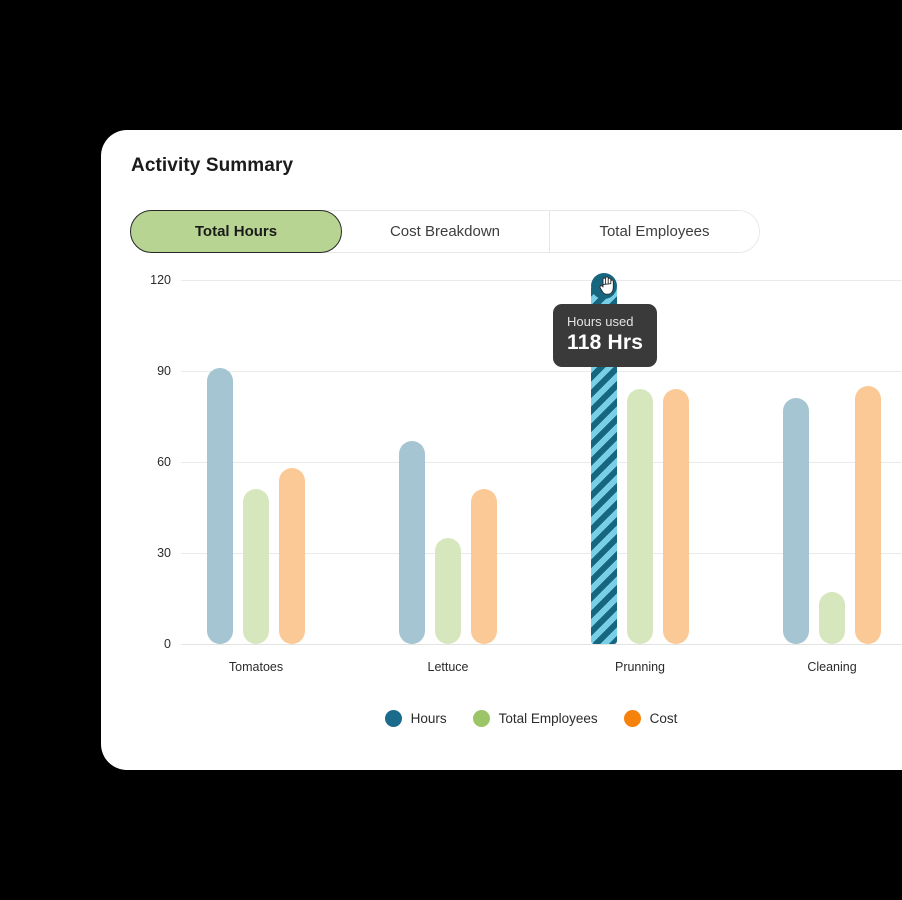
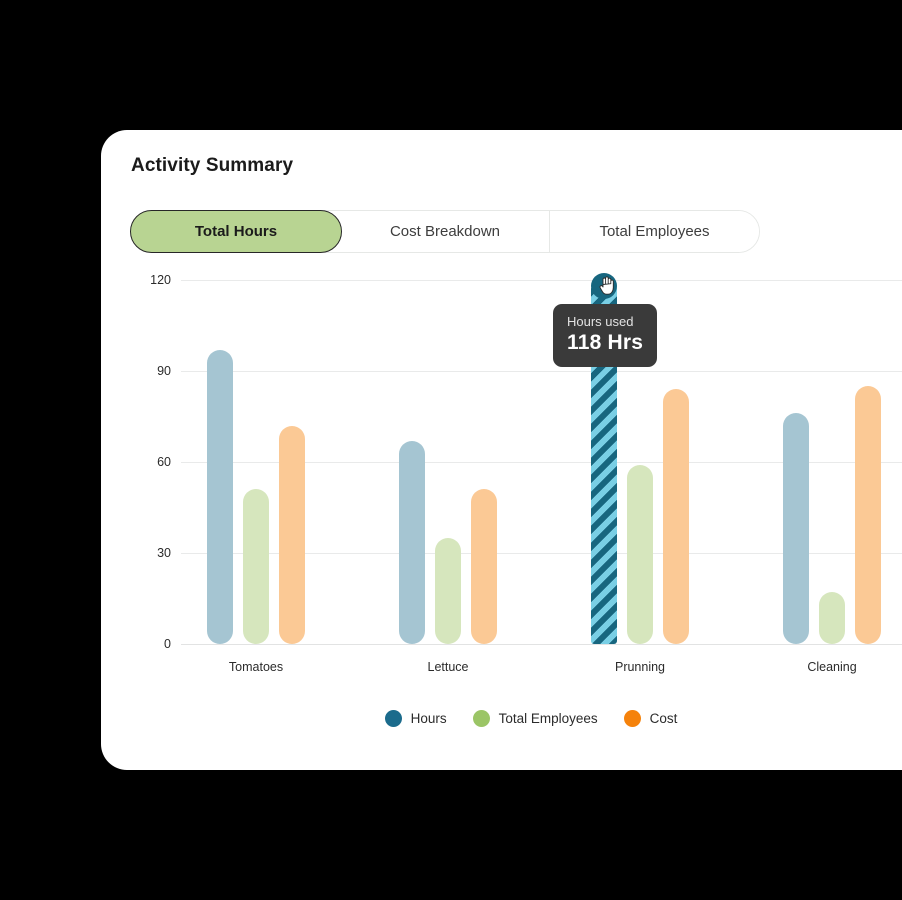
Hours/Tomatoes: 91 -> 97
Cost/Tomatoes: 58 -> 72
Total Employees/Prunning: 84 -> 59
Hours/Cleaning: 81 -> 76
